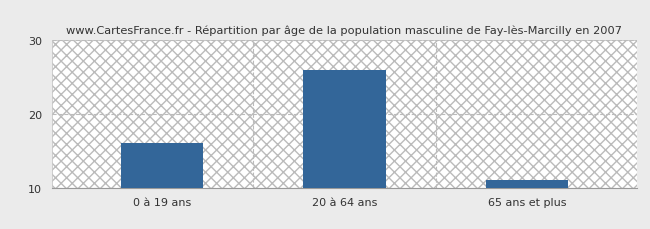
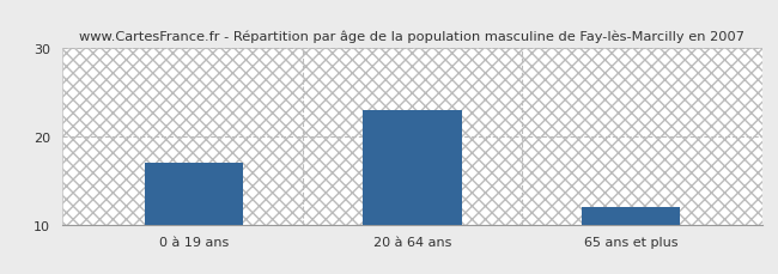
0 à 19 ans: 16 -> 17
20 à 64 ans: 26 -> 23
65 ans et plus: 11 -> 12
